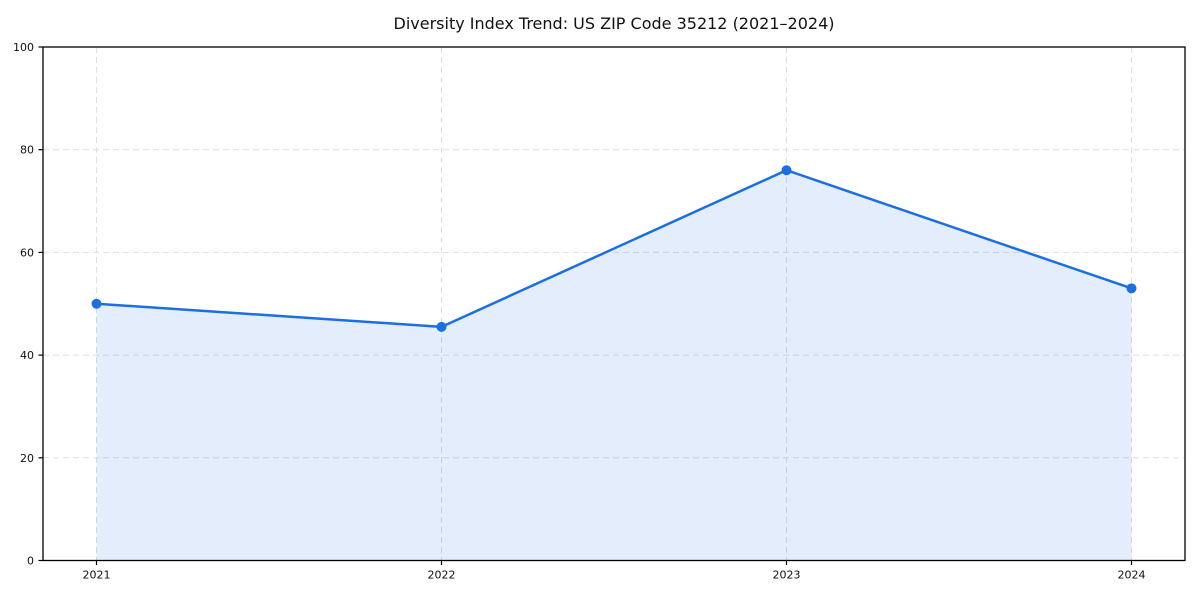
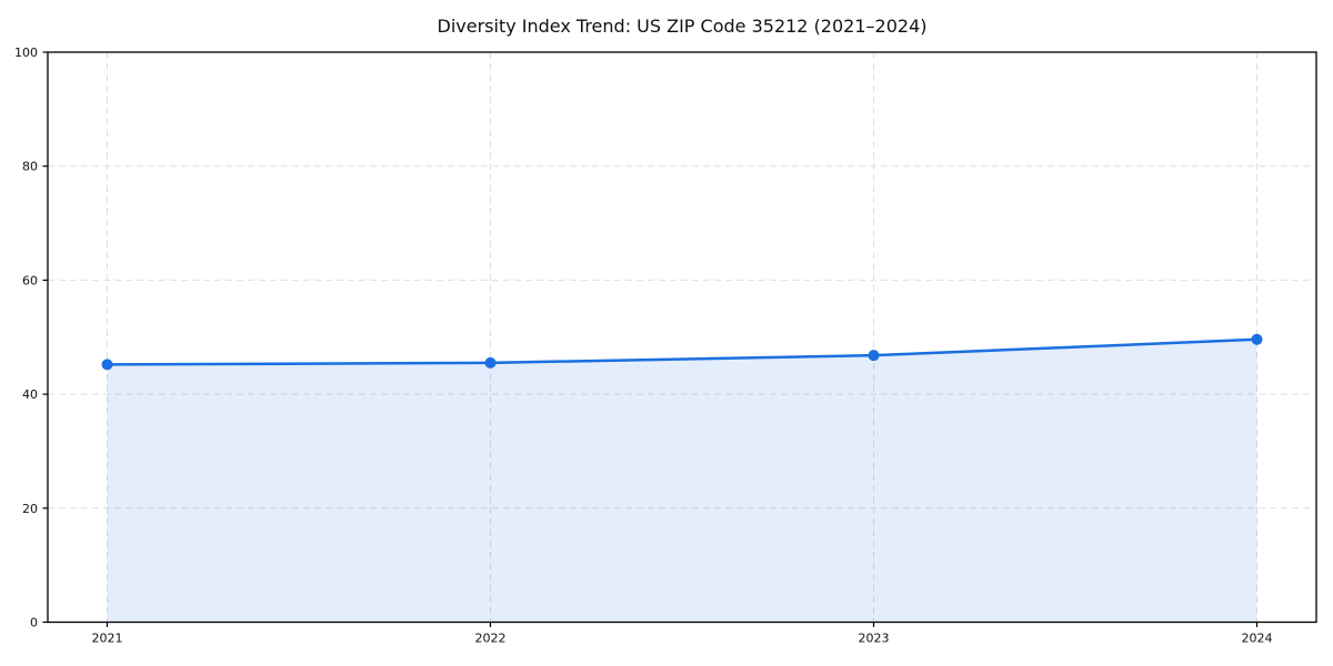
2021: 50 -> 45
2023: 76 -> 47
2024: 53 -> 50
